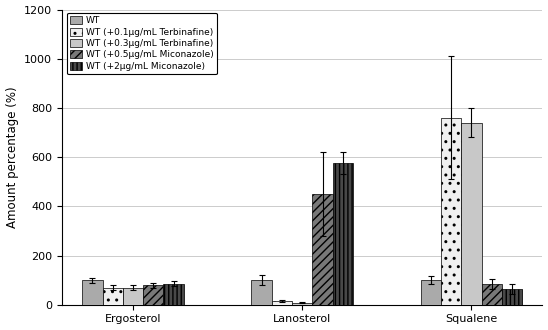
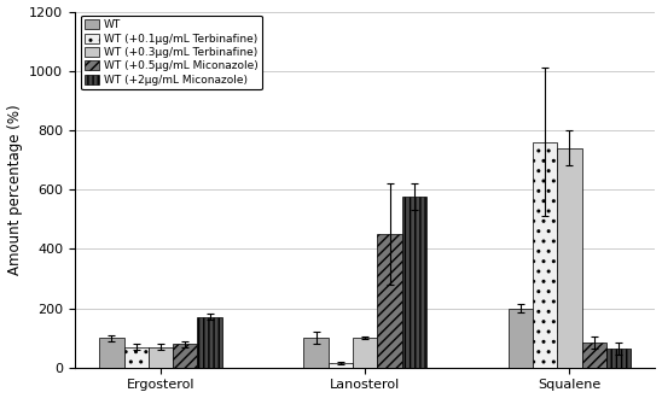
WT (+2μg/mL Miconazole)/Ergosterol: 85 -> 170
WT (+0.3μg/mL Terbinafine)/Lanosterol: 8 -> 100
WT/Squalene: 100 -> 200
